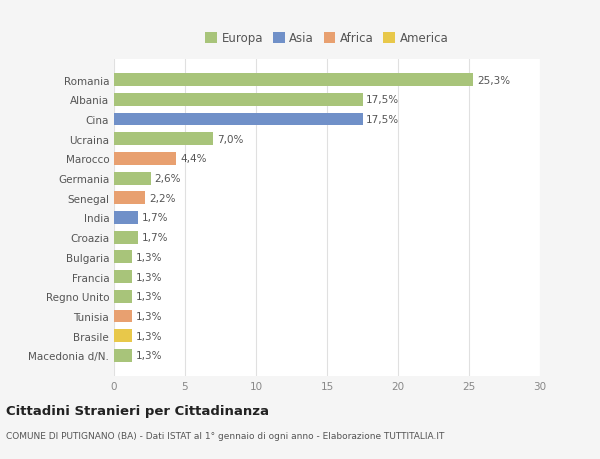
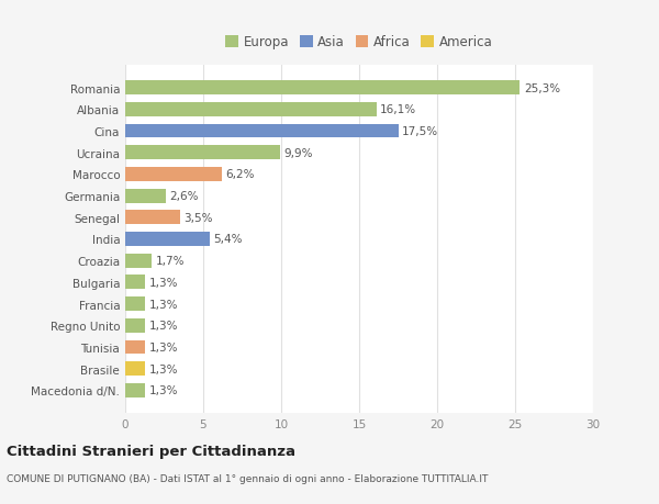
Albania: 17,5% -> 16,1%
Ucraina: 7,0% -> 9,9%
Marocco: 4,4% -> 6,2%
Senegal: 2,2% -> 3,5%
India: 1,7% -> 5,4%
